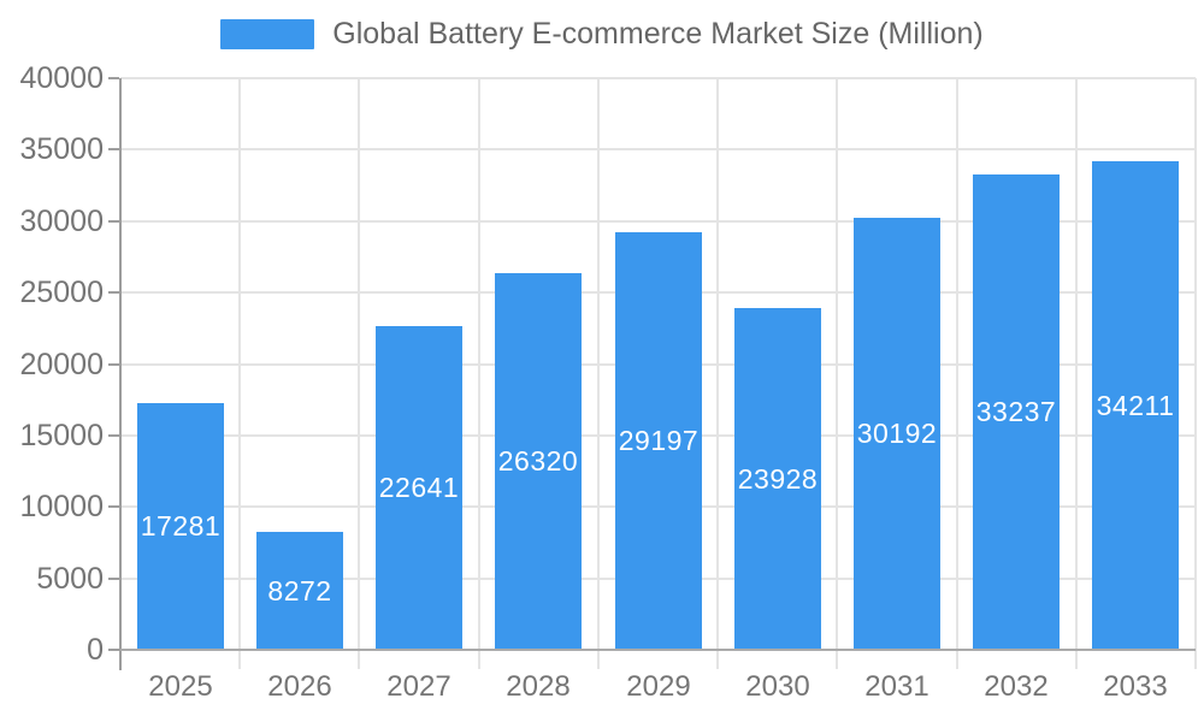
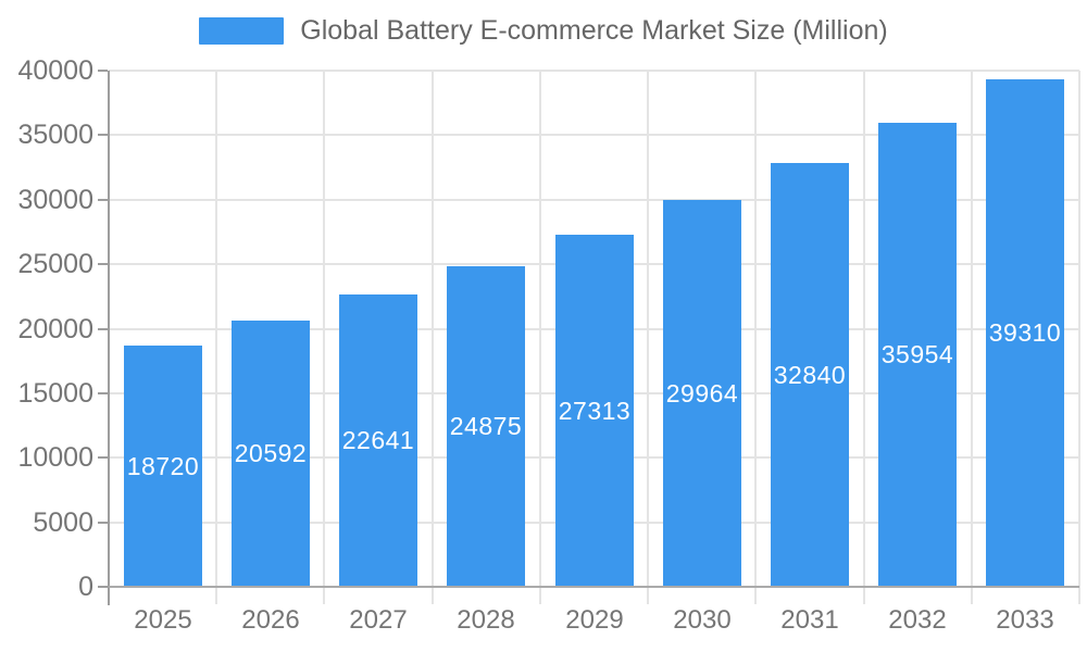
2025: 17281 -> 18720
2026: 8272 -> 20592
2028: 26320 -> 24875
2029: 29197 -> 27313
2030: 23928 -> 29964
2031: 30192 -> 32840
2032: 33237 -> 35954
2033: 34211 -> 39310
